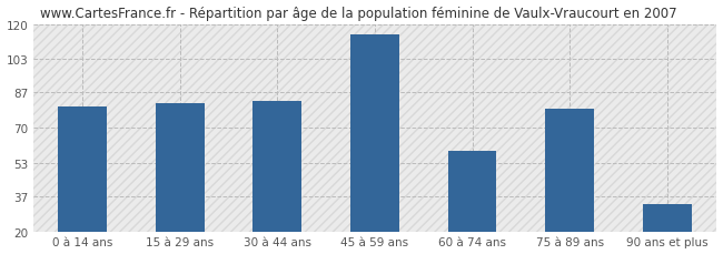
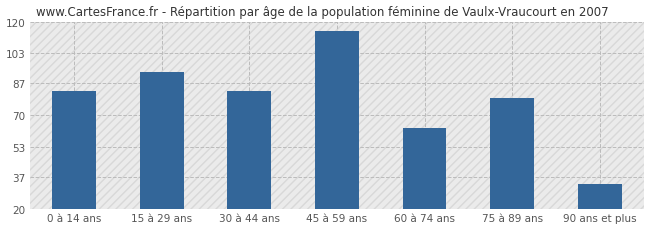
0 à 14 ans: 80 -> 83
15 à 29 ans: 82 -> 93
60 à 74 ans: 59 -> 63
